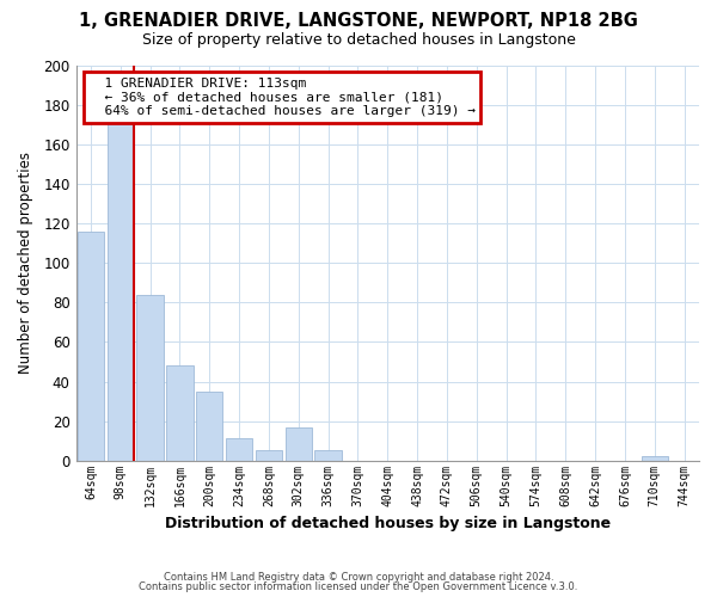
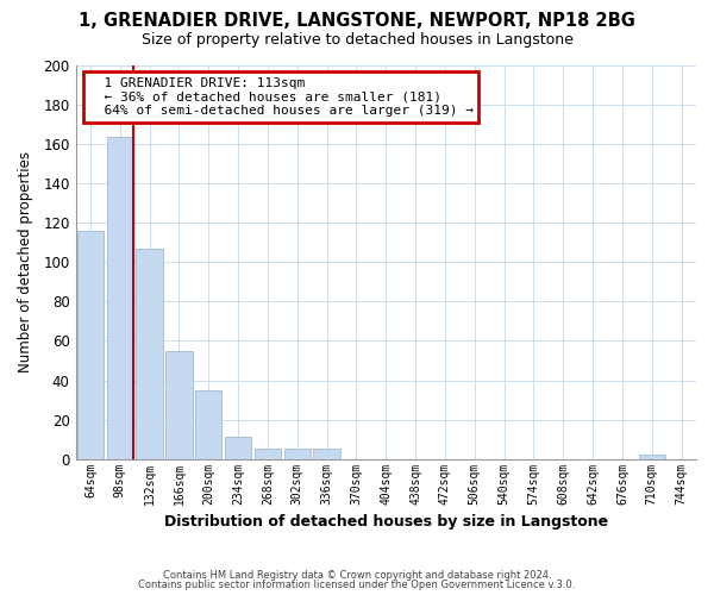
98sqm: 171 -> 164
132sqm: 84 -> 107
166sqm: 48 -> 55
302sqm: 17 -> 5
